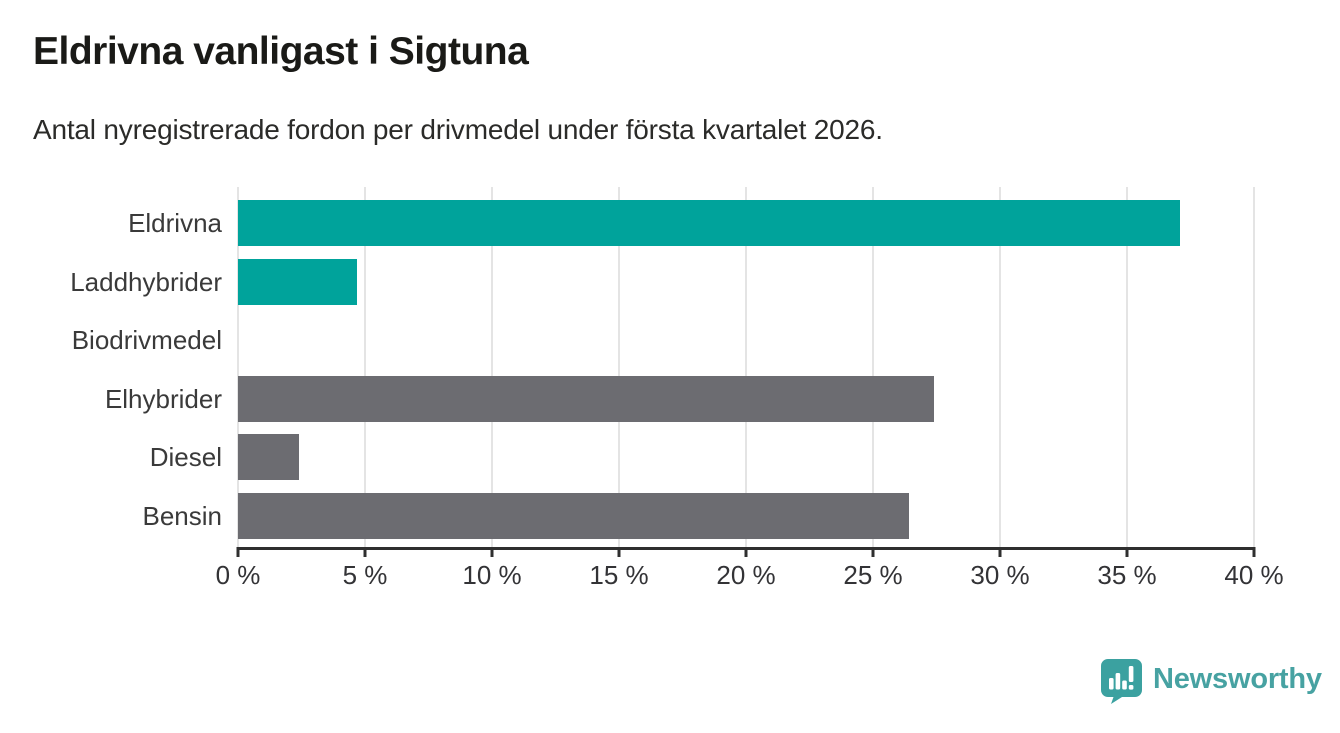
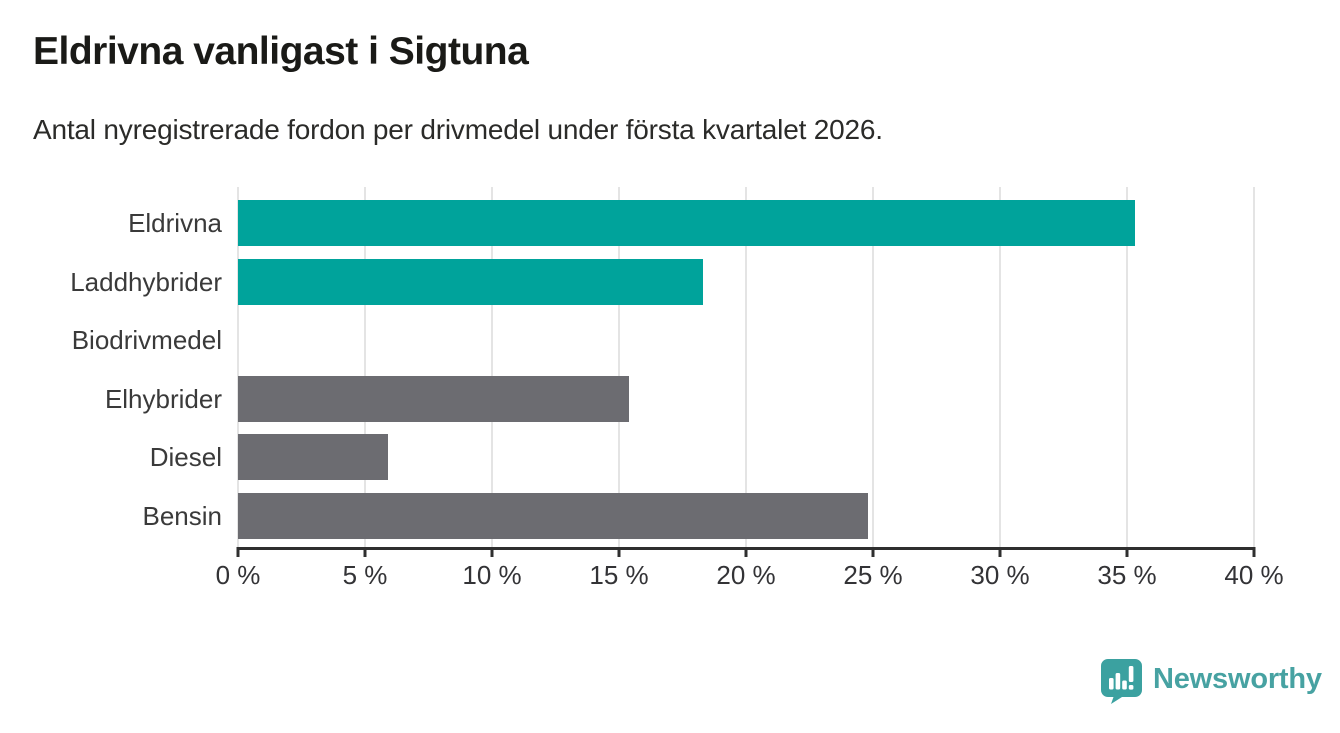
Eldrivna: 37.1% -> 35.3%
Laddhybrider: 4.7% -> 18.3%
Elhybrider: 27.4% -> 15.4%
Diesel: 2.4% -> 5.9%
Bensin: 26.4% -> 24.8%
